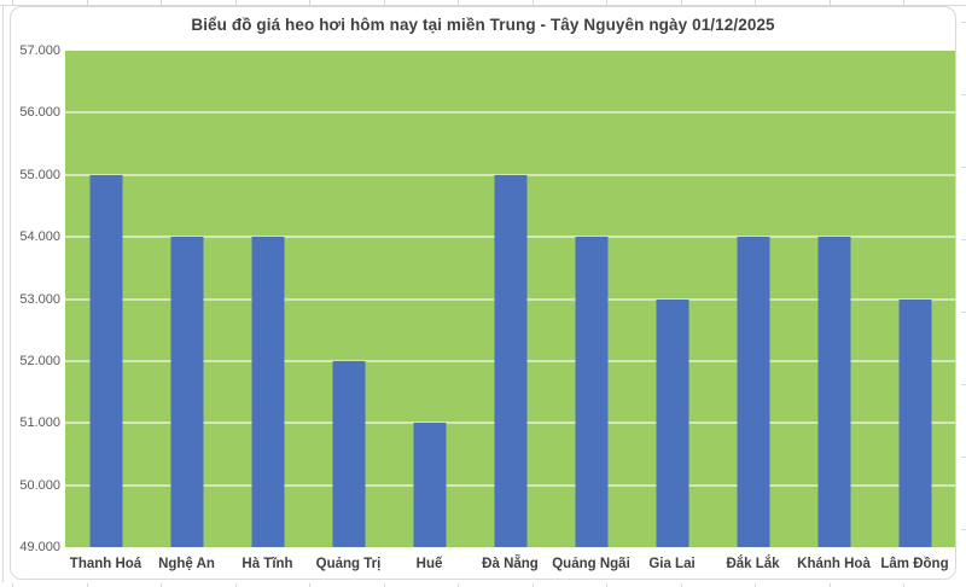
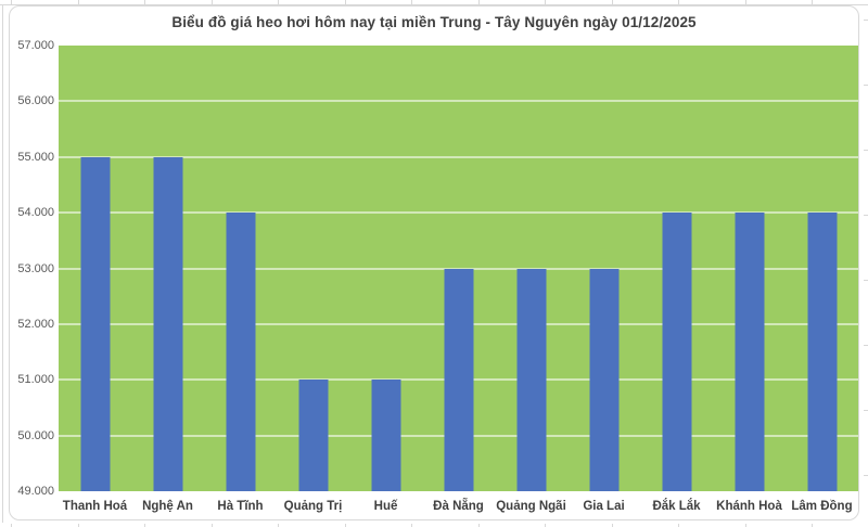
Nghệ An: 54000 -> 55000
Quảng Trị: 52000 -> 51000
Đà Nẵng: 55000 -> 53000
Quảng Ngãi: 54000 -> 53000
Lâm Đồng: 53000 -> 54000
